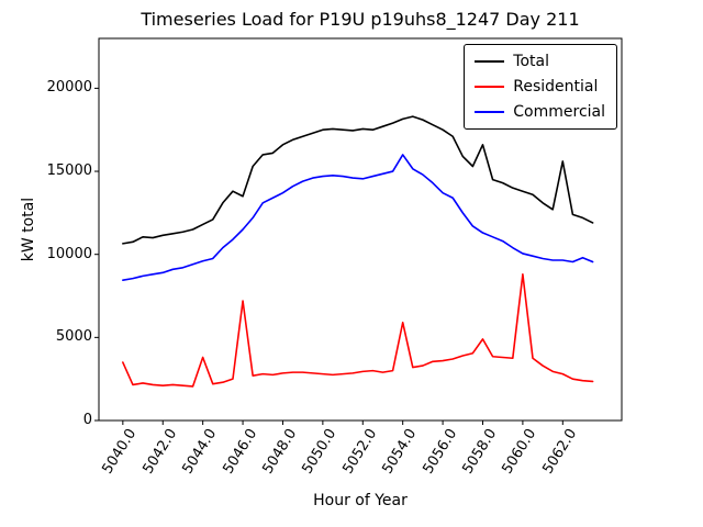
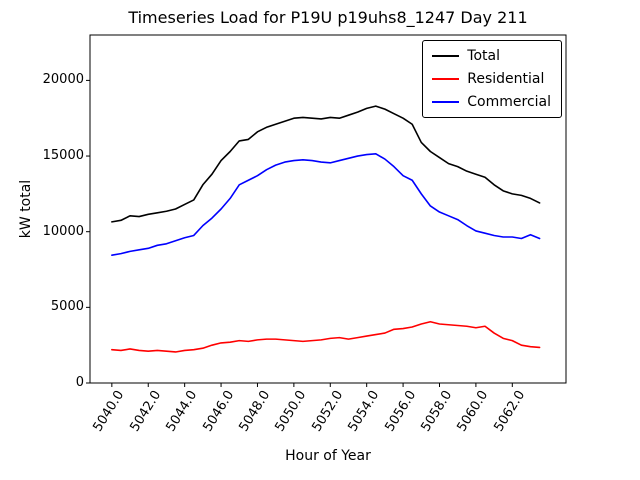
Residential/5040.0: 3500 -> 2200
Residential/5044.0: 3800 -> 2200
Total/5046.0: 13500 -> 14700
Residential/5046.0: 7200 -> 2600
Residential/5054.0: 5900 -> 3100
Commercial/5054.0: 16000 -> 15100
Total/5058.0: 16600 -> 14900
Residential/5058.0: 4900 -> 3900
Residential/5060.0: 8800 -> 3600
Total/5062.0: 15600 -> 12500
